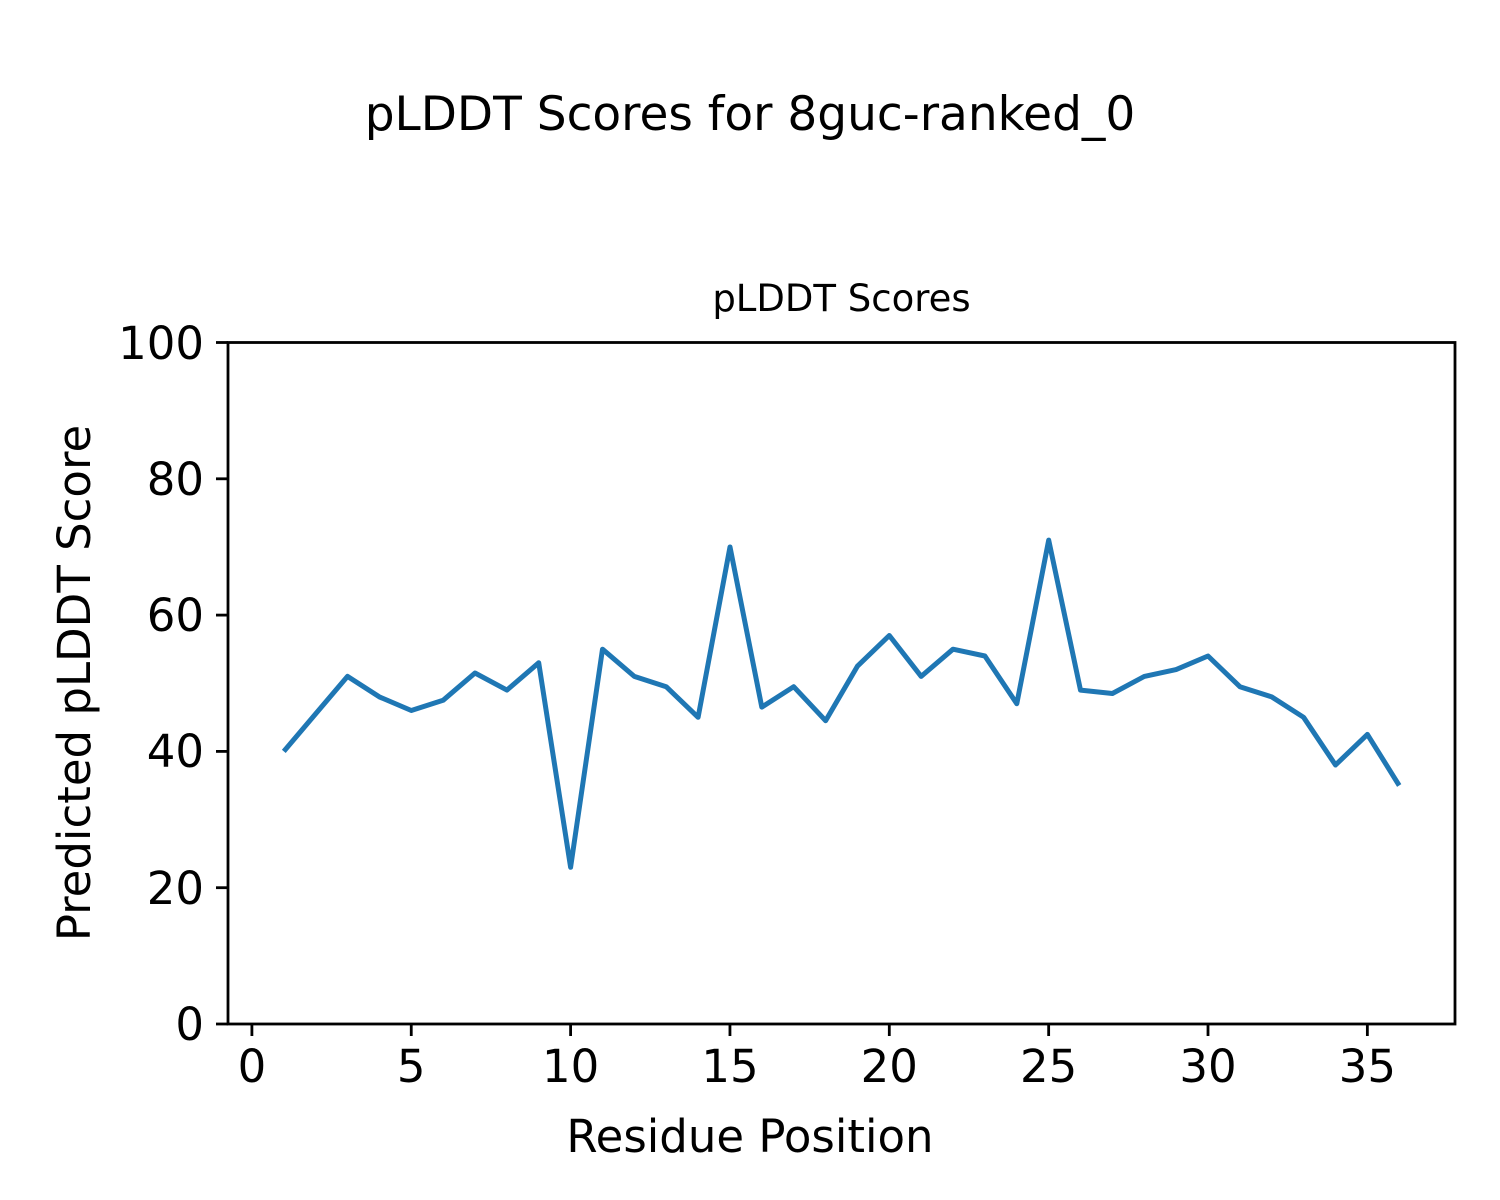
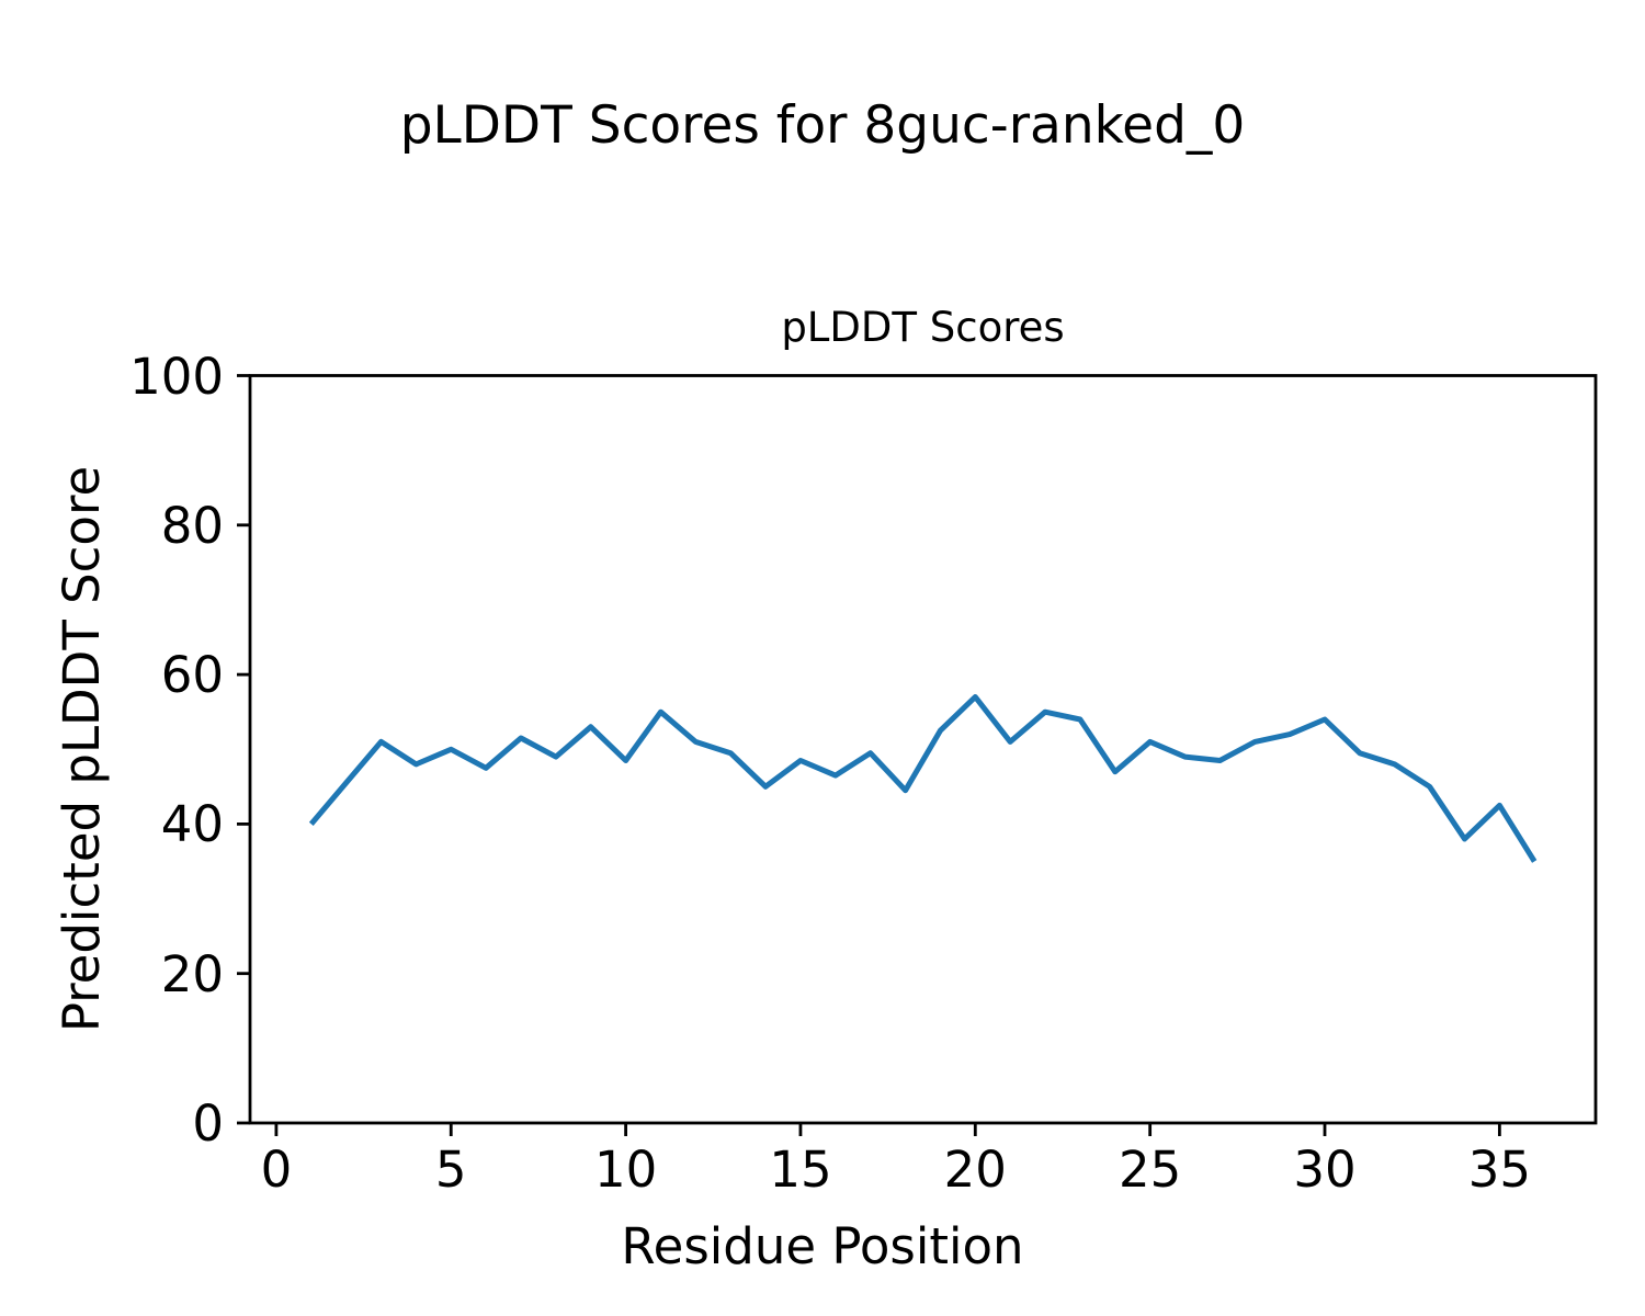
5: 46 -> 50
10: 23 -> 48
15: 70 -> 48
25: 71 -> 51
